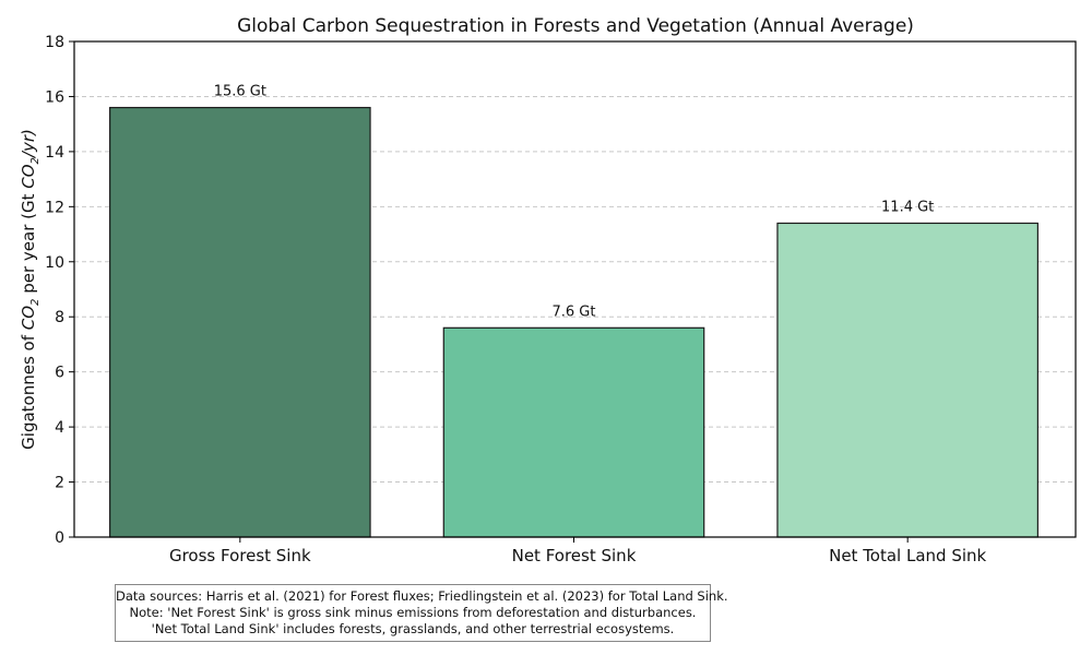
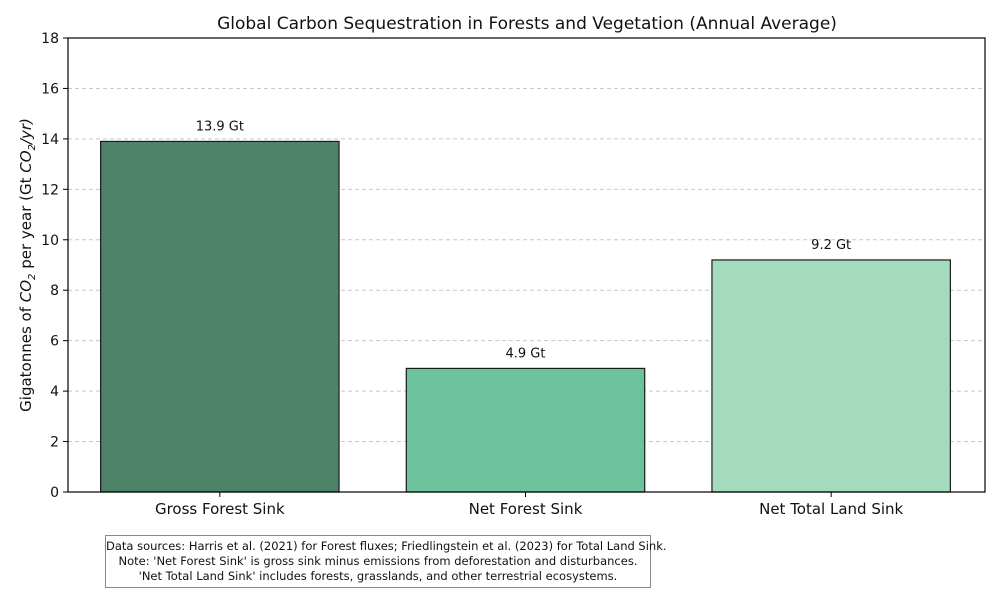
Gross Forest Sink: 15.6 -> 13.9
Net Forest Sink: 7.6 -> 4.9
Net Total Land Sink: 11.4 -> 9.2
